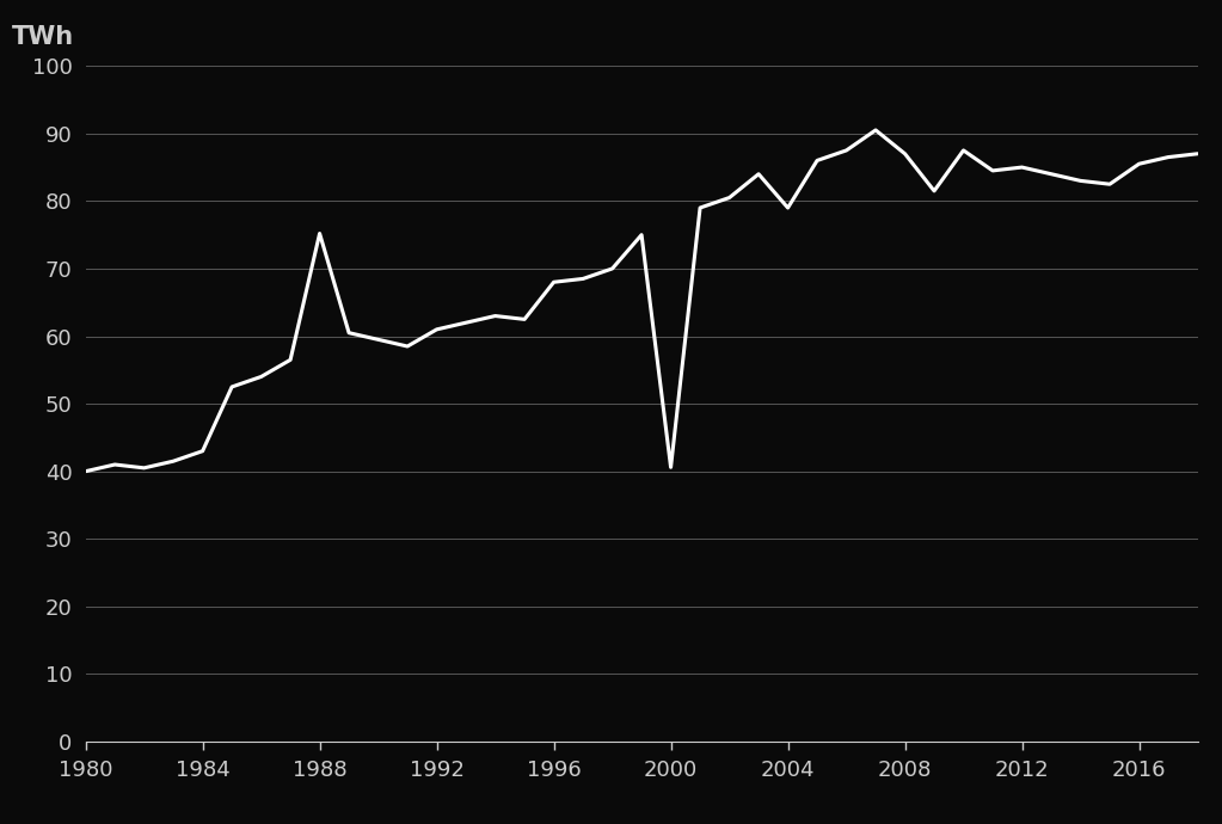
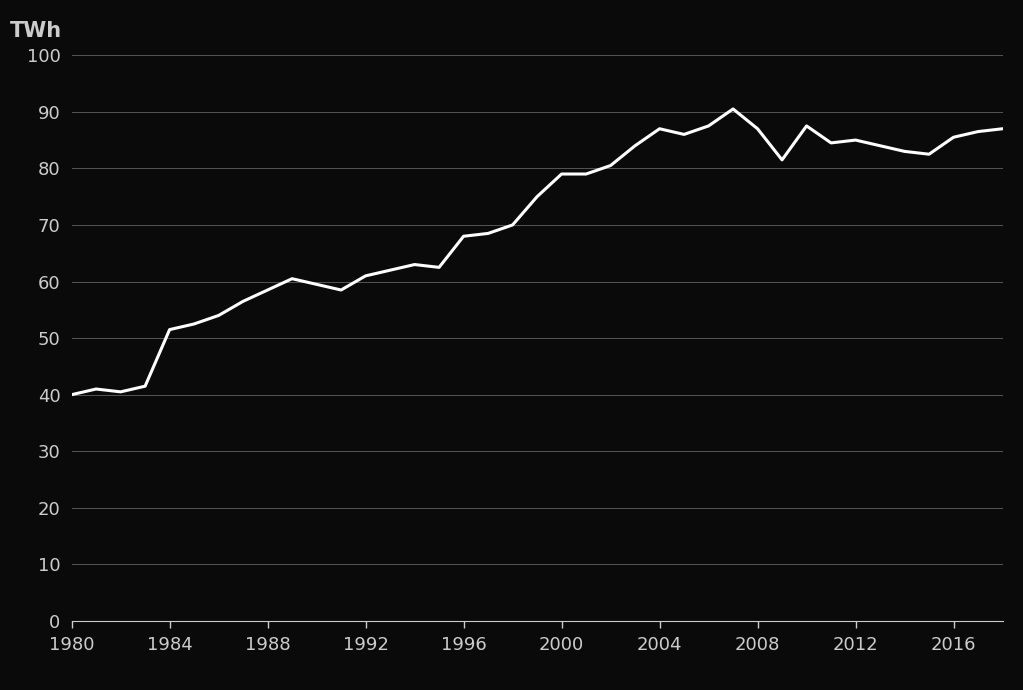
1984: 43.0 -> 51.5
1988: 75.2 -> 58.5
2000: 40.6 -> 79.0
2004: 79.0 -> 87.0
